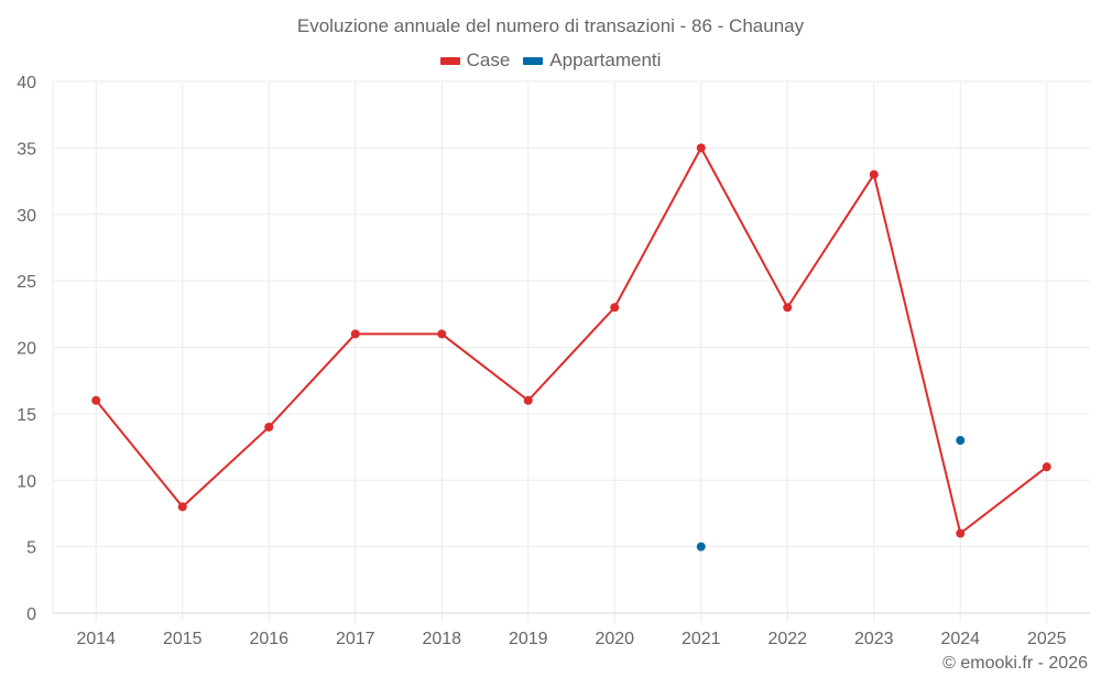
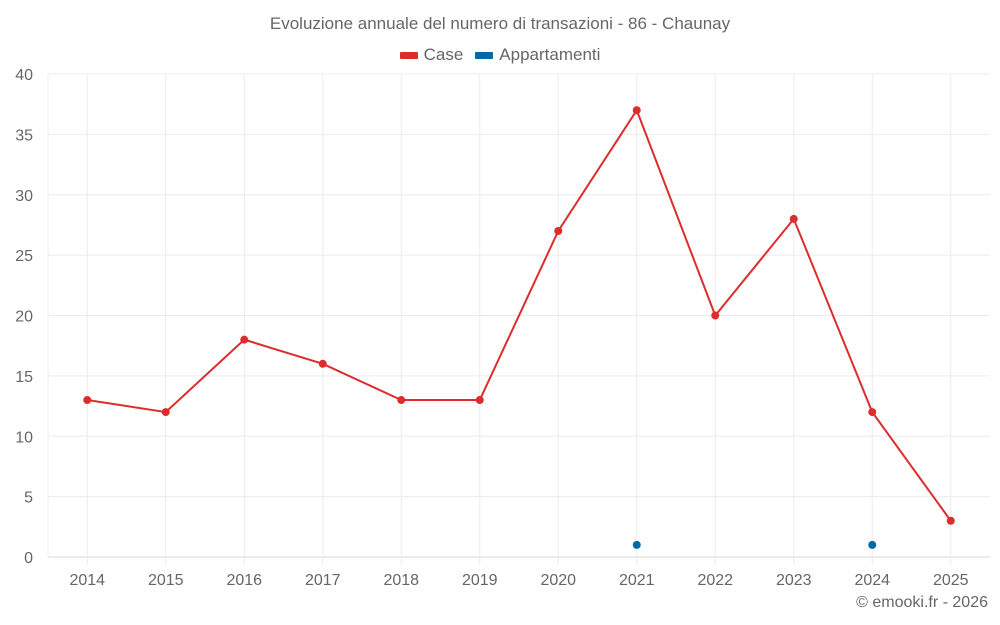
Case/2014: 16 -> 13
Case/2015: 8 -> 12
Case/2016: 14 -> 18
Case/2017: 21 -> 16
Case/2018: 21 -> 13
Case/2019: 16 -> 13
Case/2020: 23 -> 27
Case/2021: 35 -> 37
Appartamenti/2021: 5 -> 1
Case/2022: 23 -> 20
Case/2023: 33 -> 28
Case/2024: 6 -> 12
Appartamenti/2024: 13 -> 1
Case/2025: 11 -> 3
